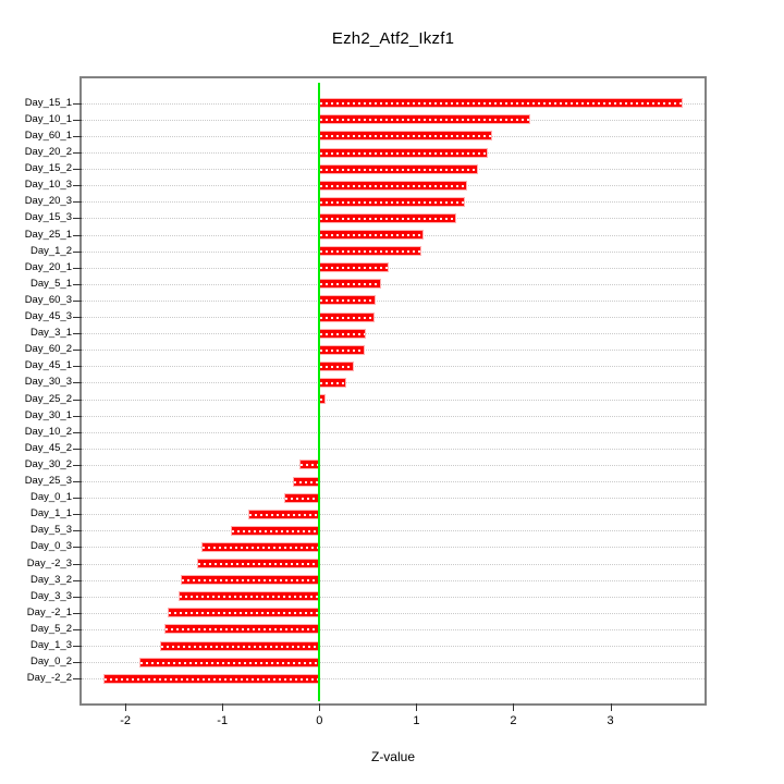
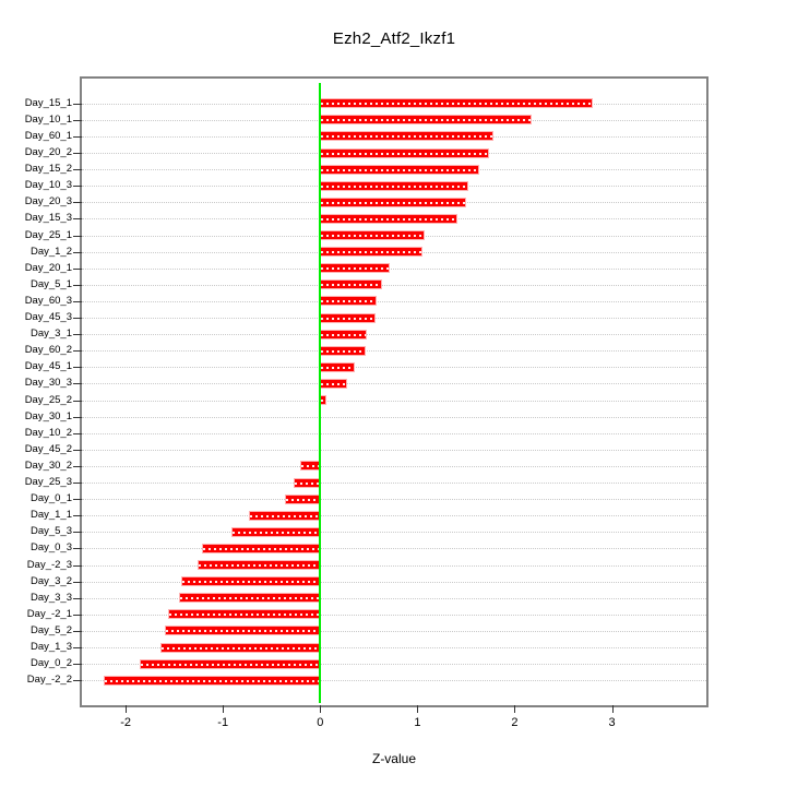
Day_15_1: 3.7 -> 2.8
